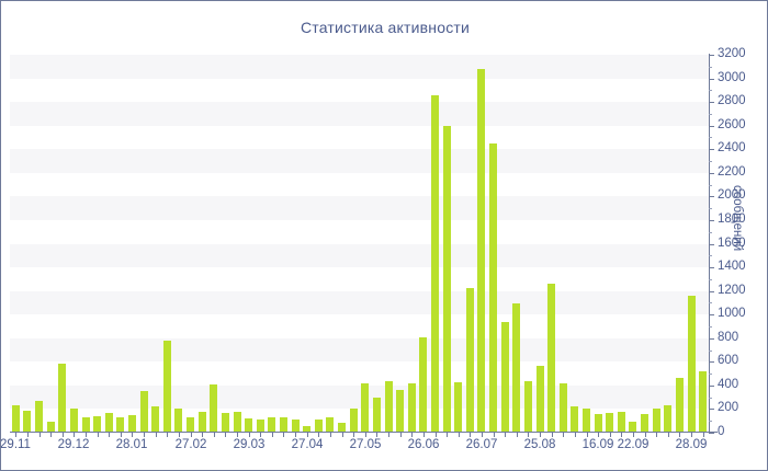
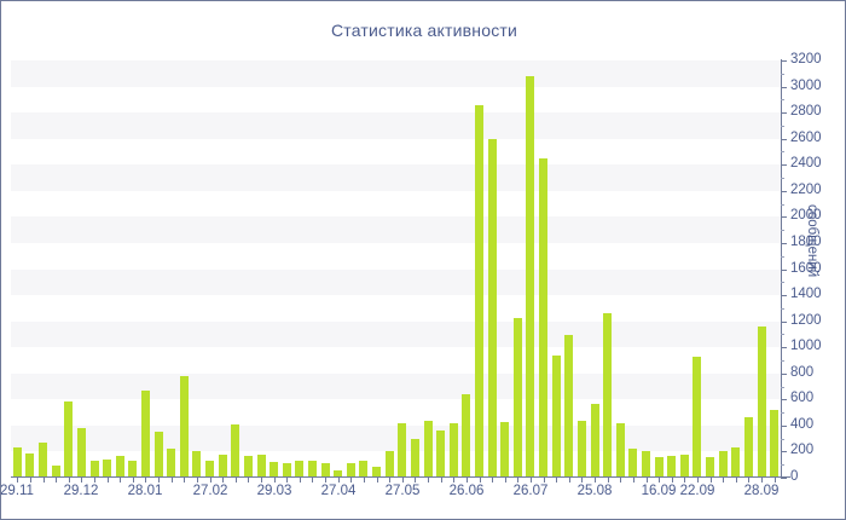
29.12: 200 -> 380
28.01: 150 -> 670
26.06: 810 -> 640
22.09: 90 -> 930
